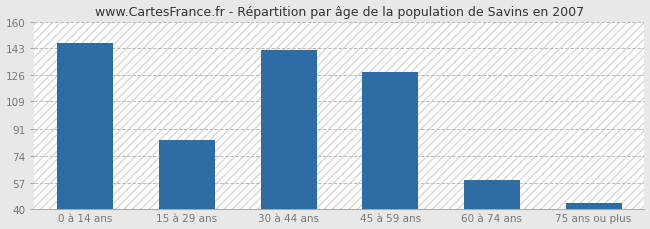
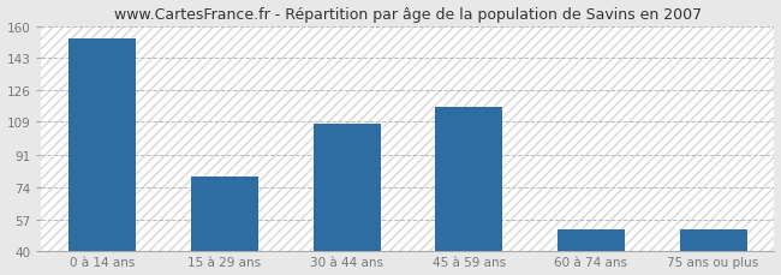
0 à 14 ans: 146 -> 153
15 à 29 ans: 84 -> 80
30 à 44 ans: 142 -> 108
45 à 59 ans: 128 -> 117
60 à 74 ans: 59 -> 52
75 ans ou plus: 44 -> 52
